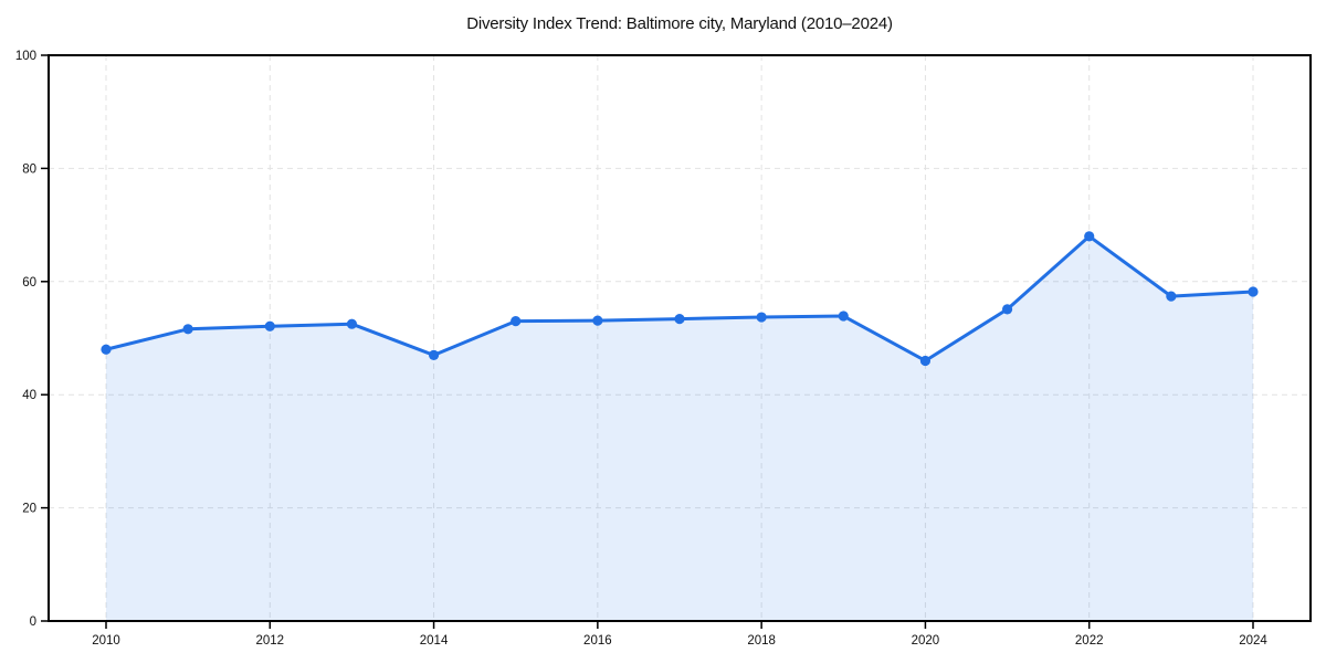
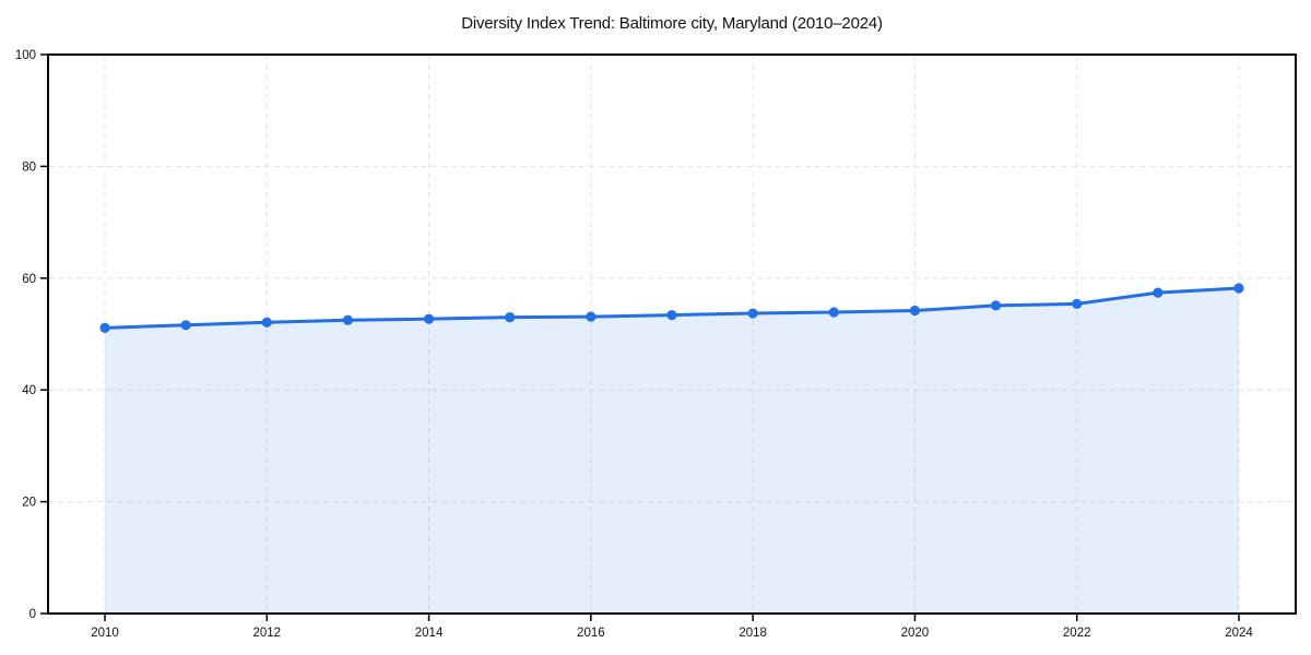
2010: 48 -> 51
2014: 47 -> 53
2020: 46 -> 54
2022: 68 -> 55
